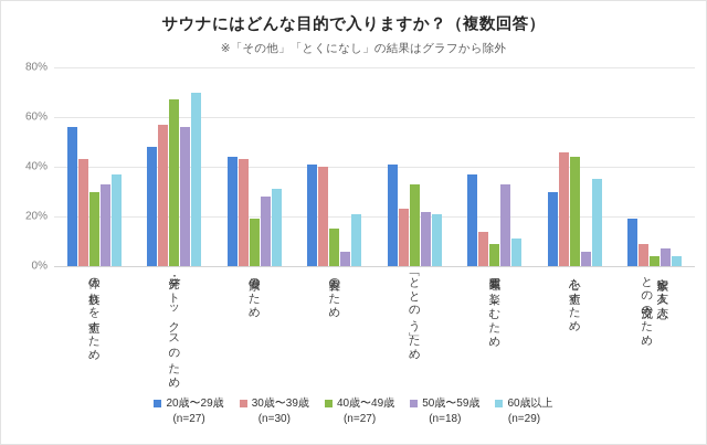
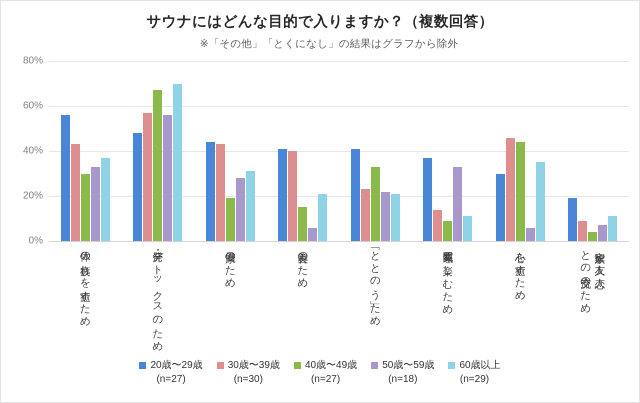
60歳以上/家族や友人、恋人との交流のため: 4% -> 11%
